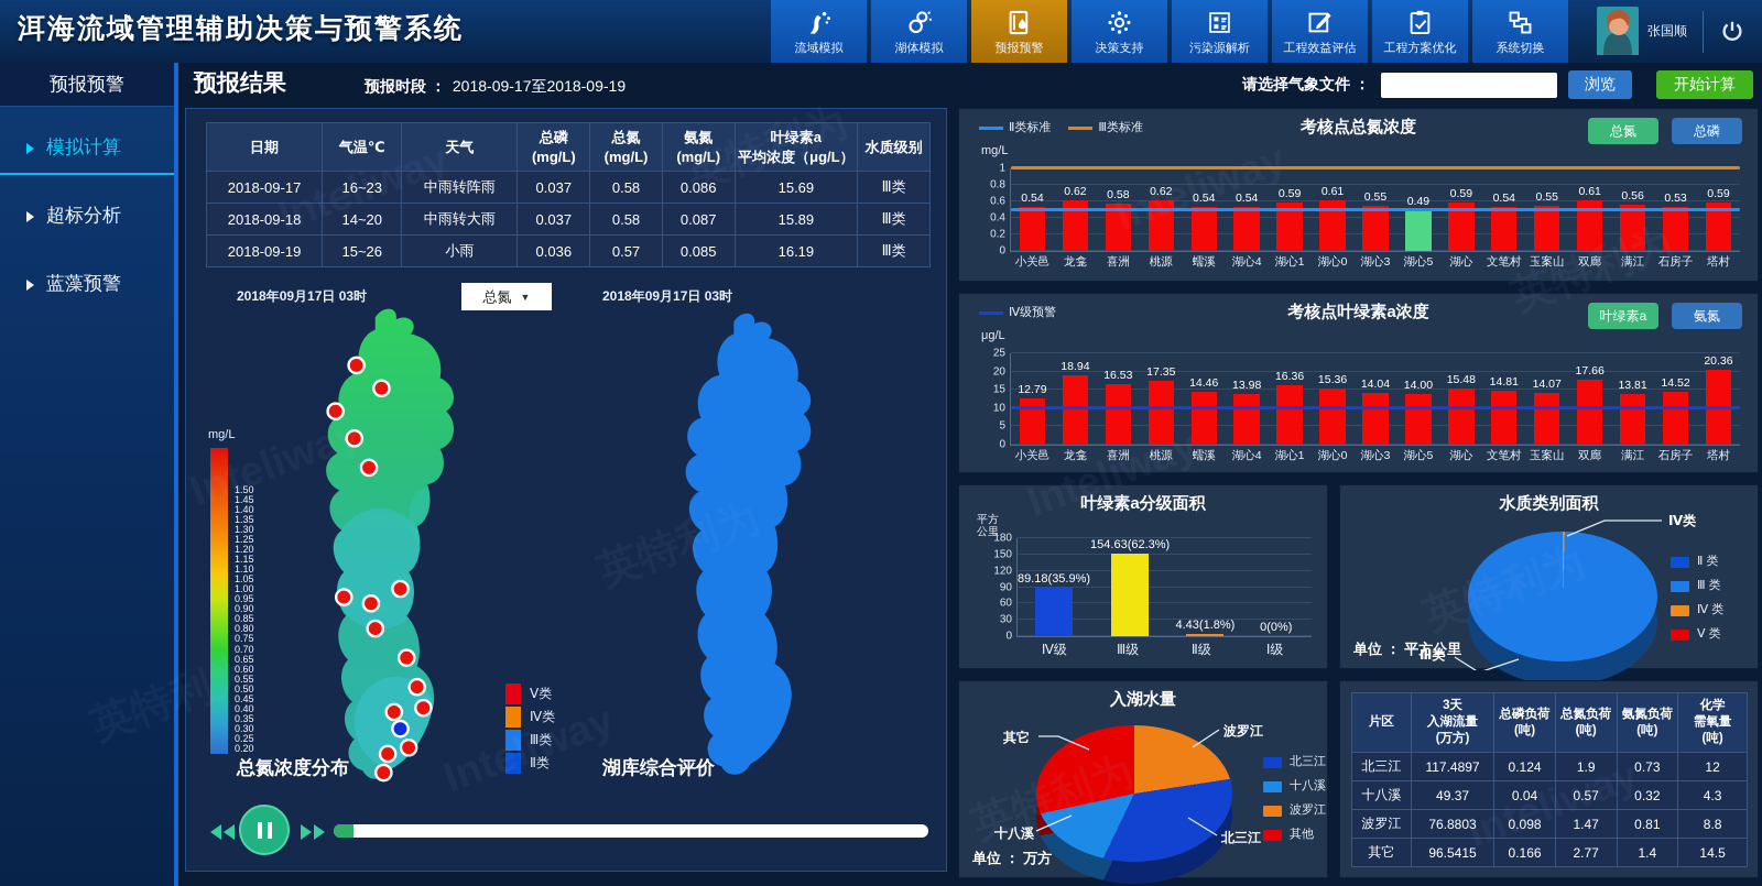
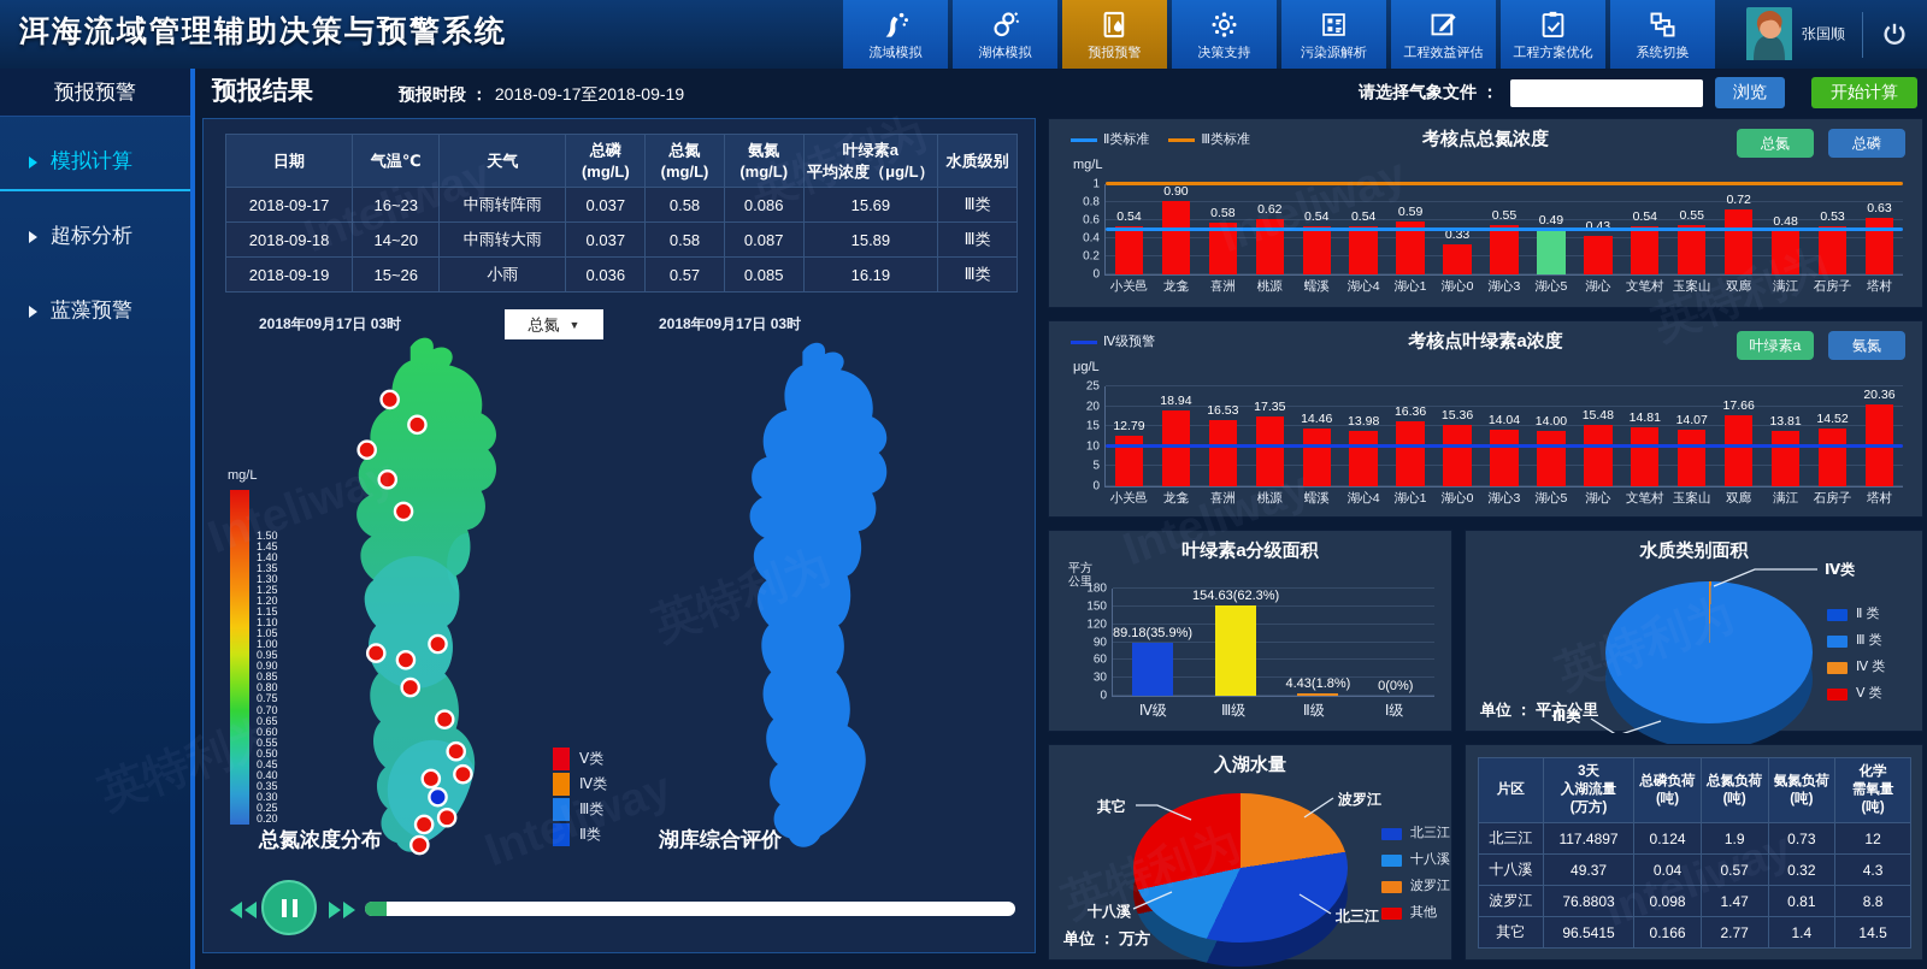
考核点总氮浓度/龙龛: 0.62 -> 0.90
考核点总氮浓度/湖心0: 0.61 -> 0.33
考核点总氮浓度/湖心: 0.59 -> 0.43
考核点总氮浓度/双廊: 0.61 -> 0.72
考核点总氮浓度/满江: 0.56 -> 0.48
考核点总氮浓度/塔村: 0.59 -> 0.63
